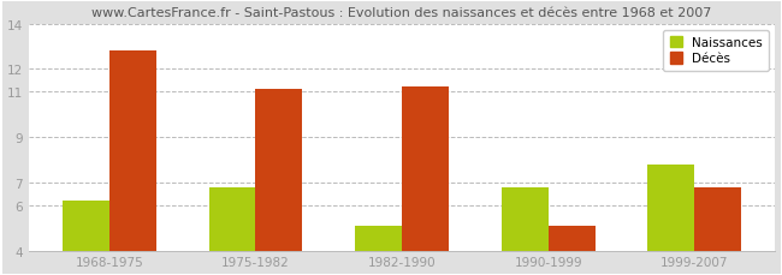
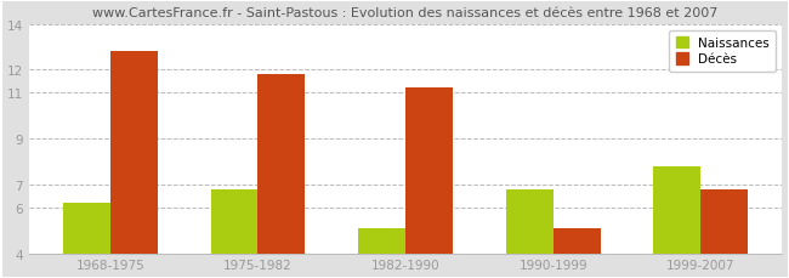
Décès/1975-1982: 11.1 -> 11.8
